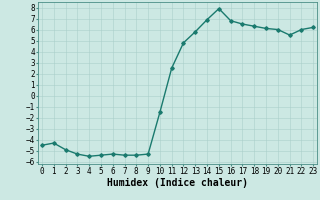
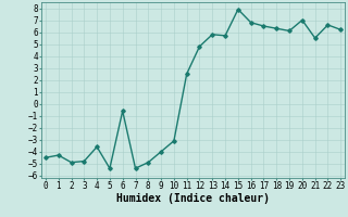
3: -5.3 -> -4.8
4: -5.5 -> -3.6
6: -5.3 -> -0.6
8: -5.4 -> -4.9
9: -5.3 -> -4.0
10: -1.5 -> -3.1
14: 6.9 -> 5.7
20: 6.0 -> 7.0
22: 6.0 -> 6.6
